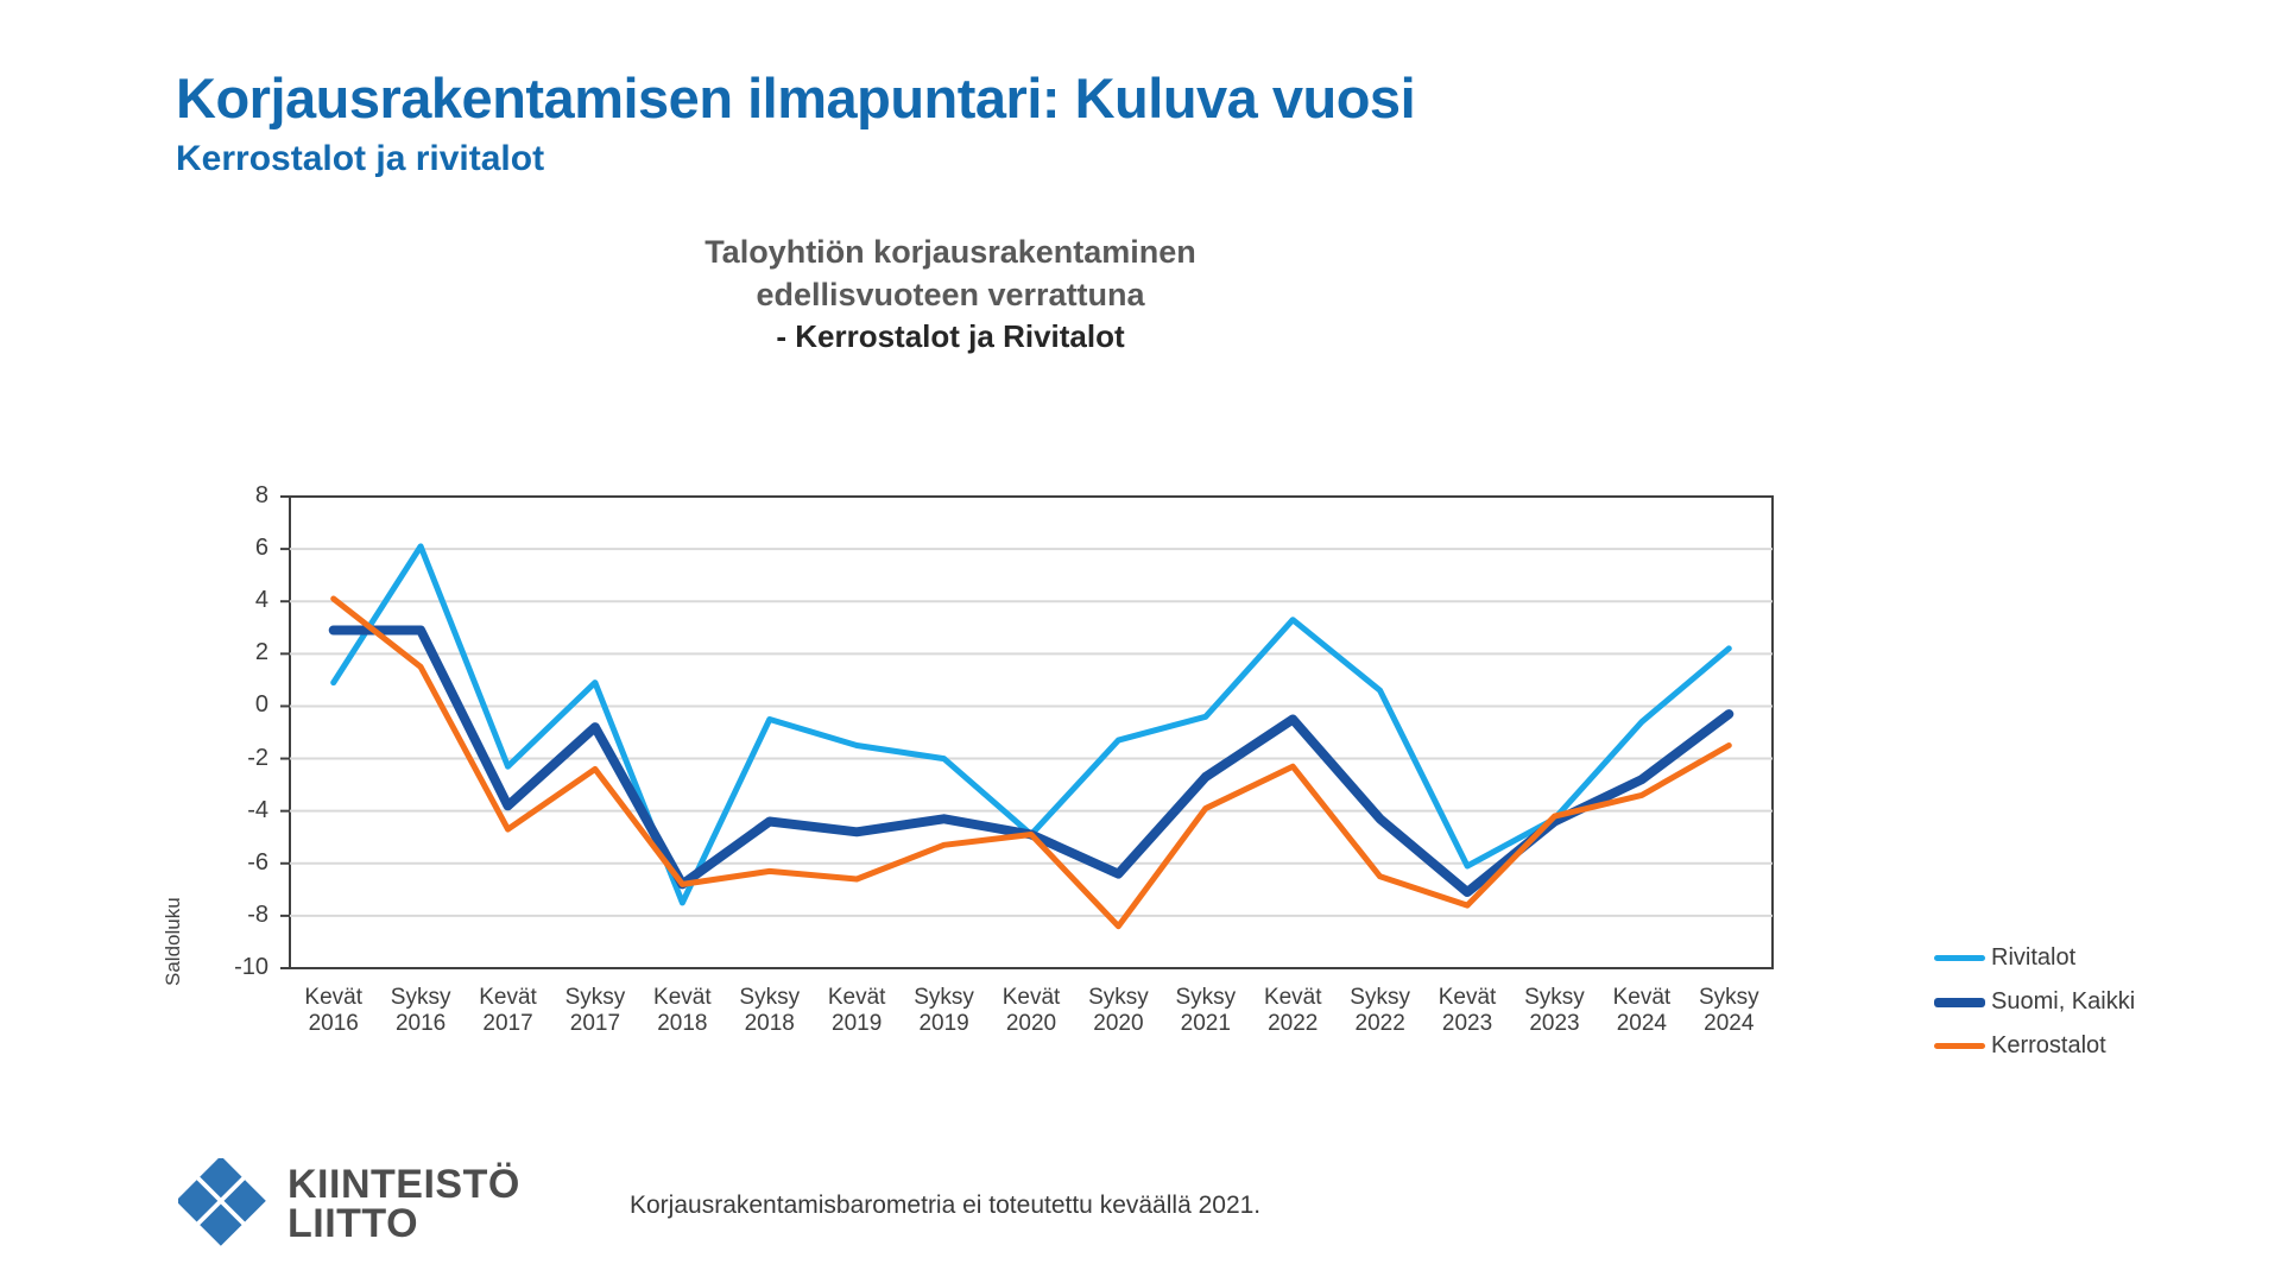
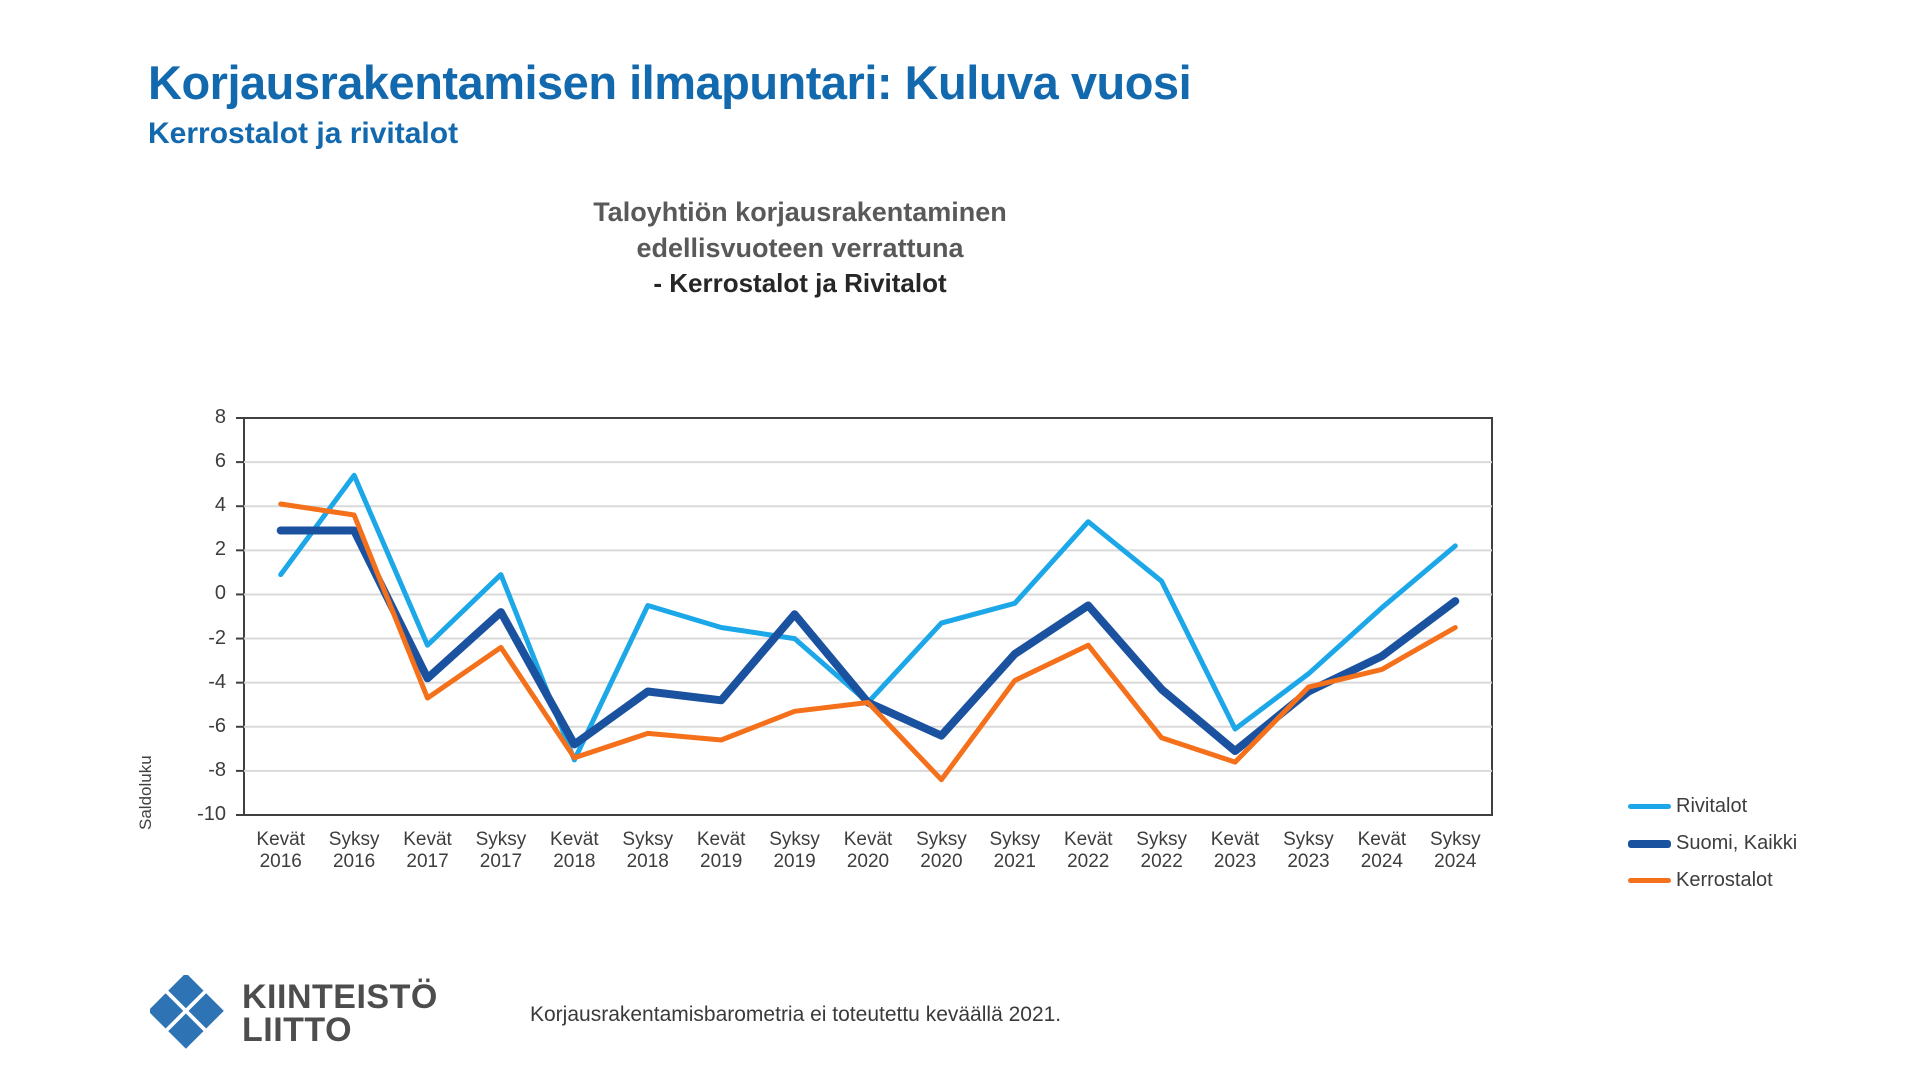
Rivitalot/Syksy 2016: 6.1 -> 5.4
Kerrostalot/Syksy 2016: 1.5 -> 3.6
Kerrostalot/Kevät 2018: -6.8 -> -7.4
Suomi, Kaikki/Syksy 2019: -4.3 -> -0.9
Rivitalot/Syksy 2023: -4.3 -> -3.6
